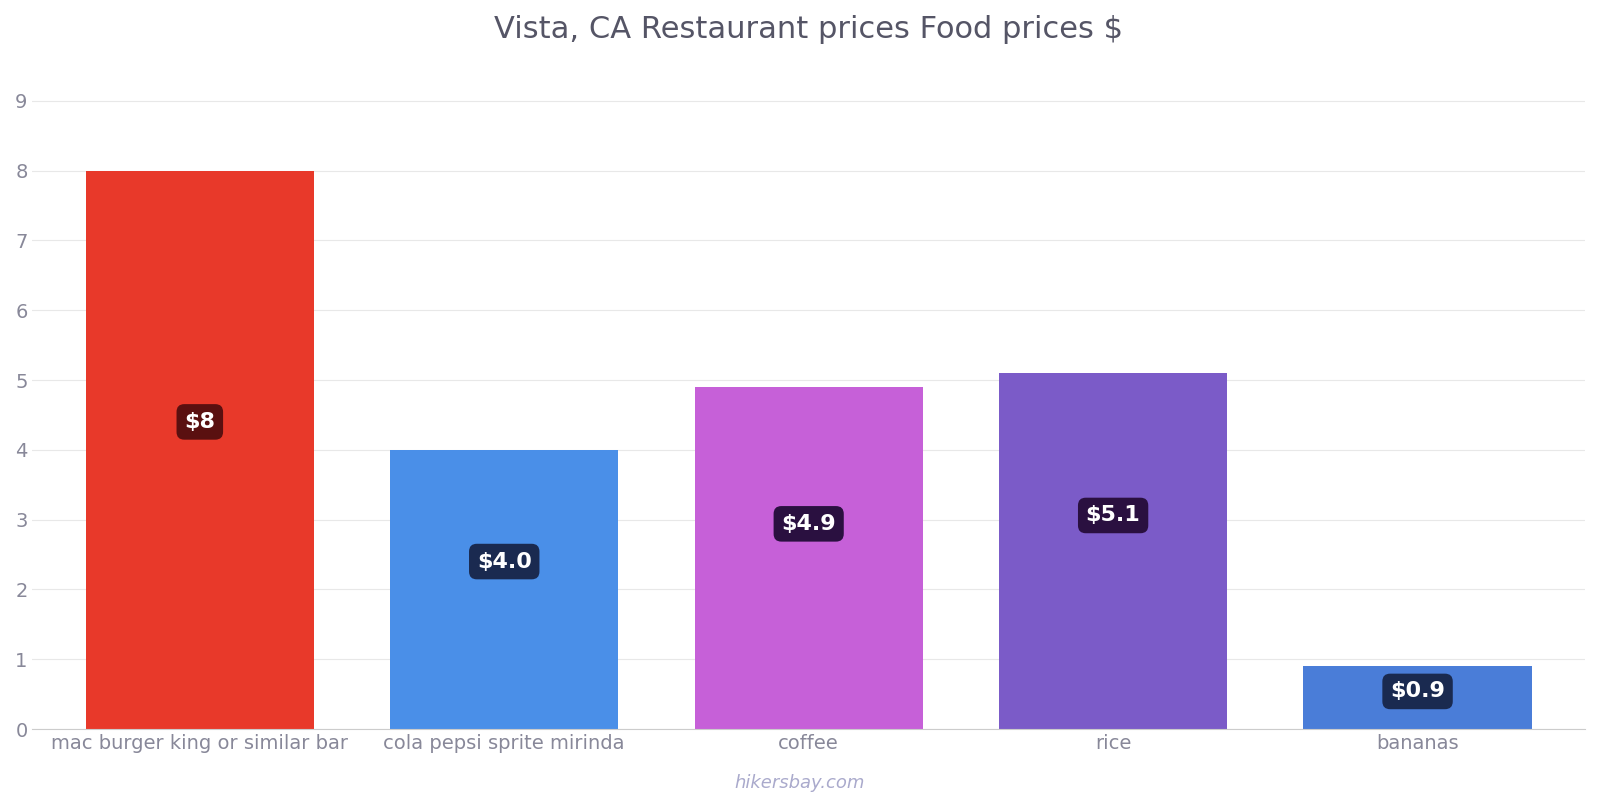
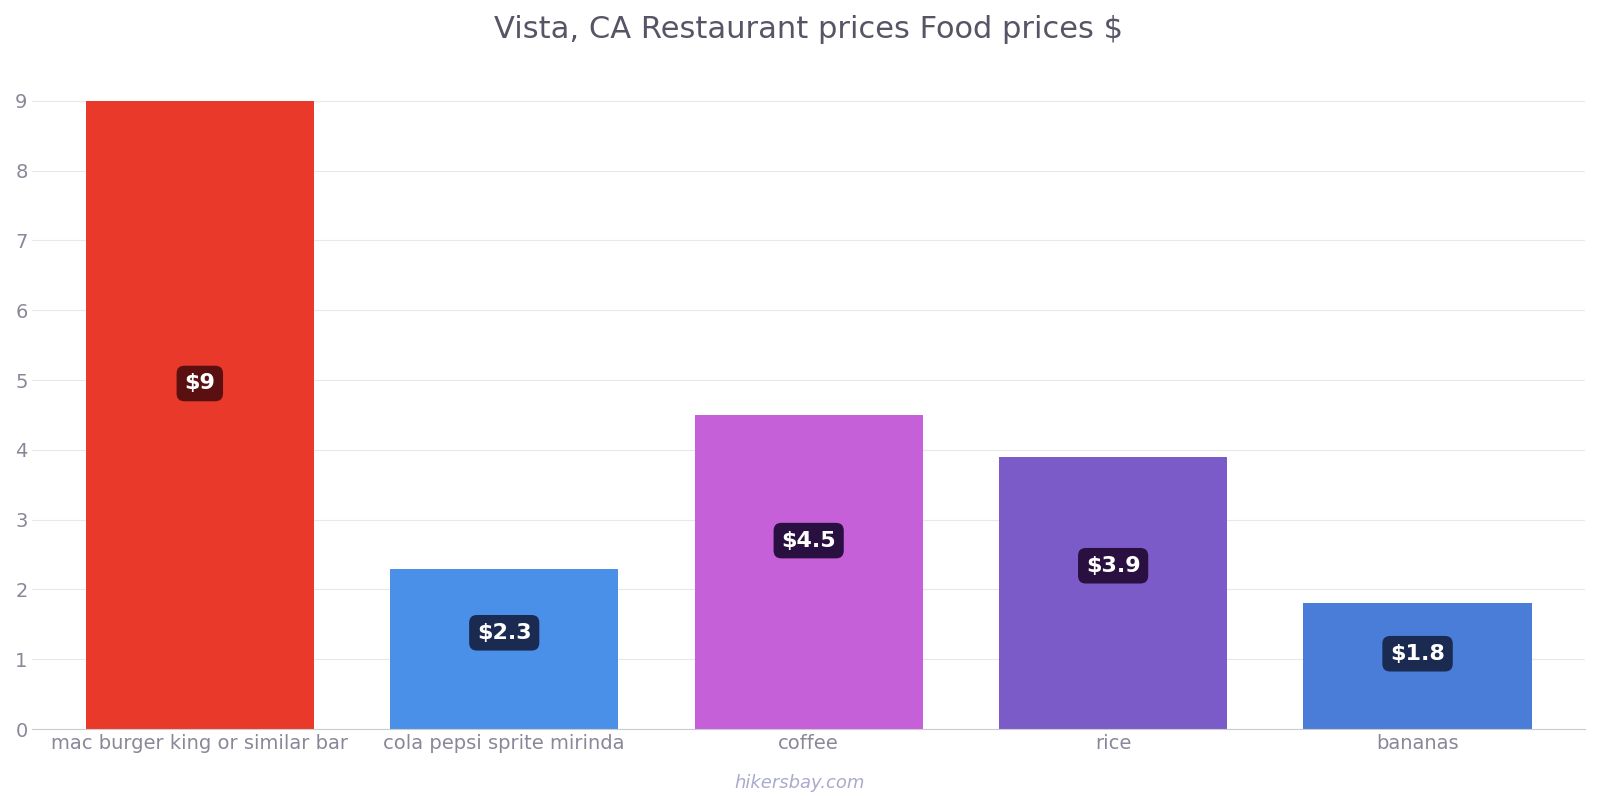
mac burger king or similar bar: $8 -> $9
cola pepsi sprite mirinda: $4.0 -> $2.3
coffee: $4.9 -> $4.5
rice: $5.1 -> $3.9
bananas: $0.9 -> $1.8
